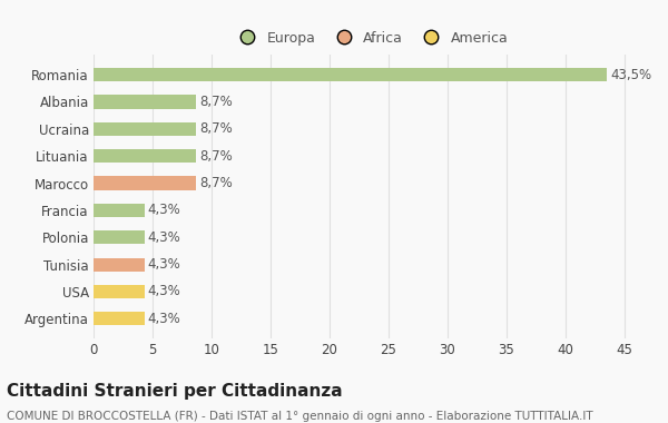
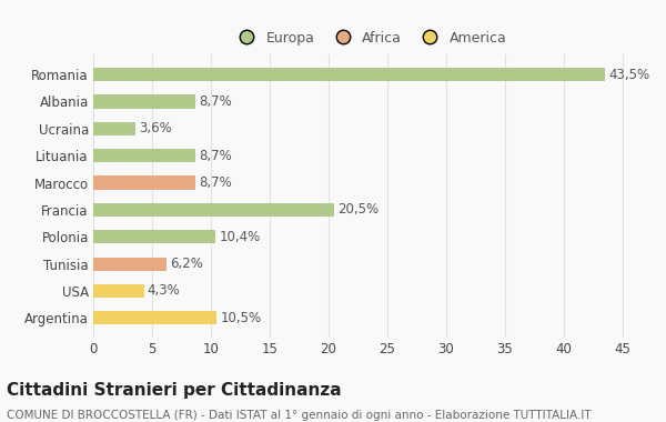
Ucraina: 8,7% -> 3,6%
Francia: 4,3% -> 20,5%
Polonia: 4,3% -> 10,4%
Tunisia: 4,3% -> 6,2%
Argentina: 4,3% -> 10,5%
